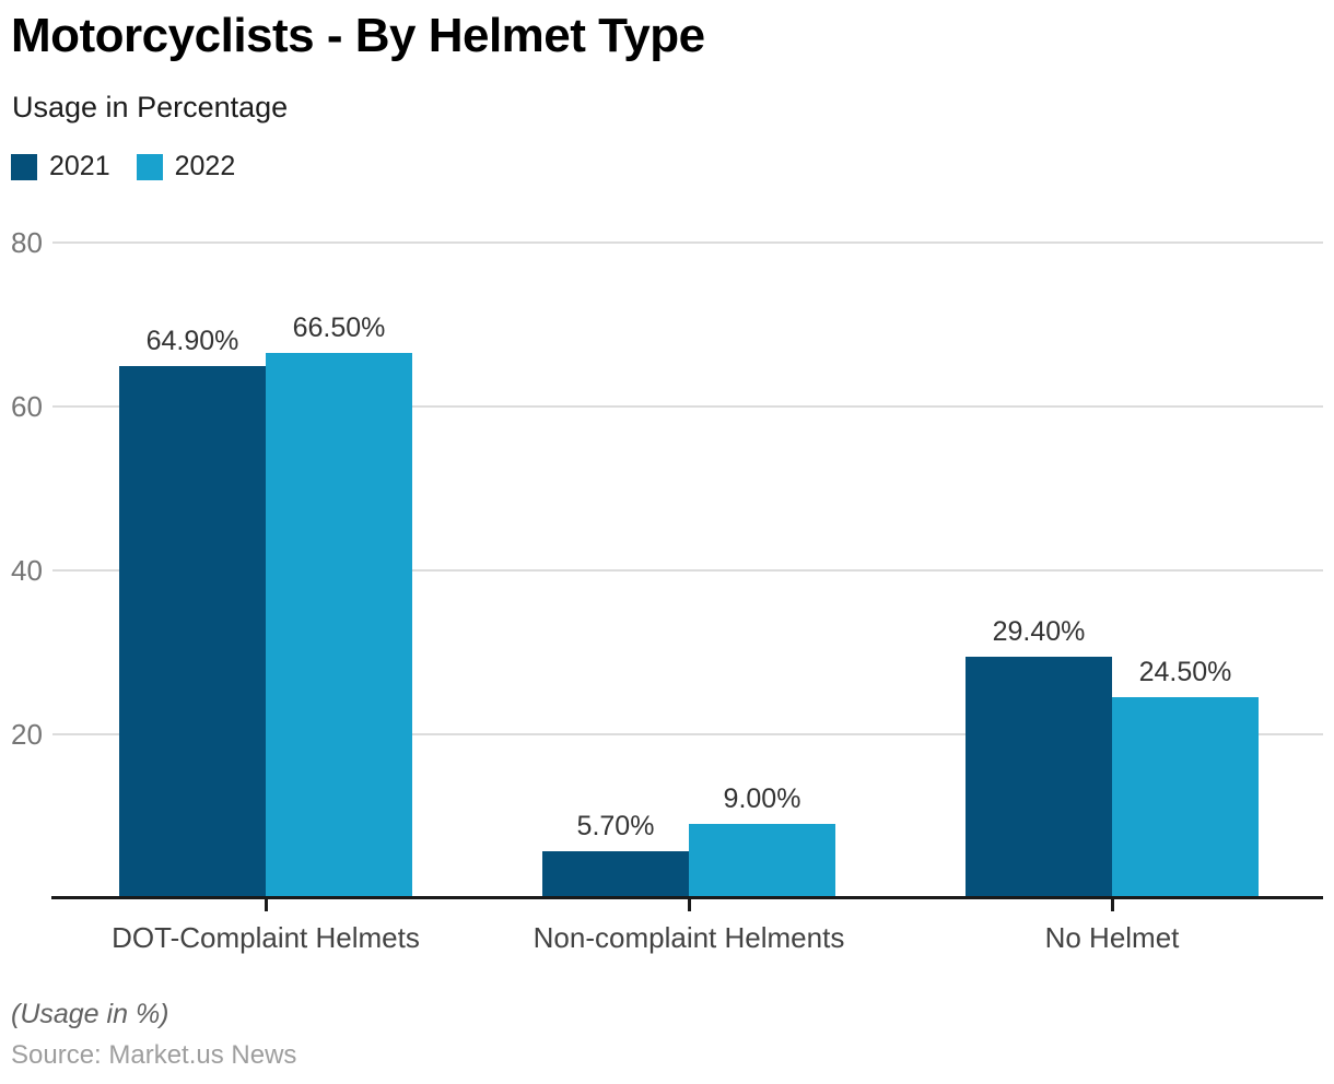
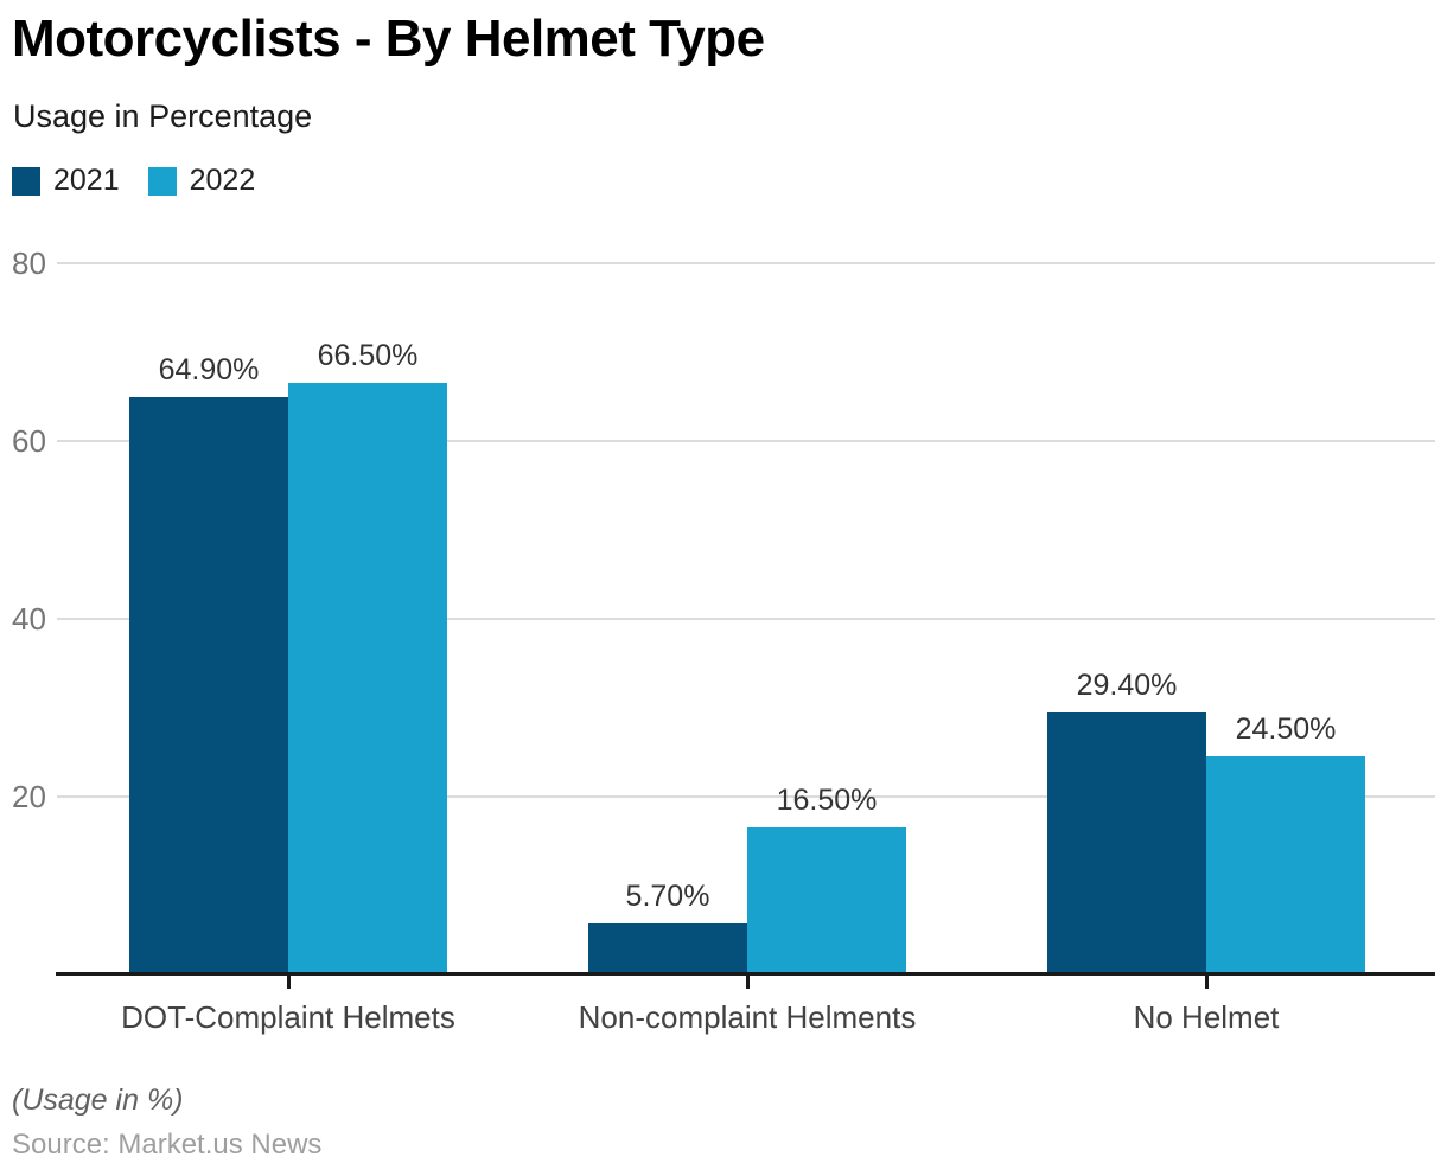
2022/Non-complaint Helments: 9.00% -> 16.50%
